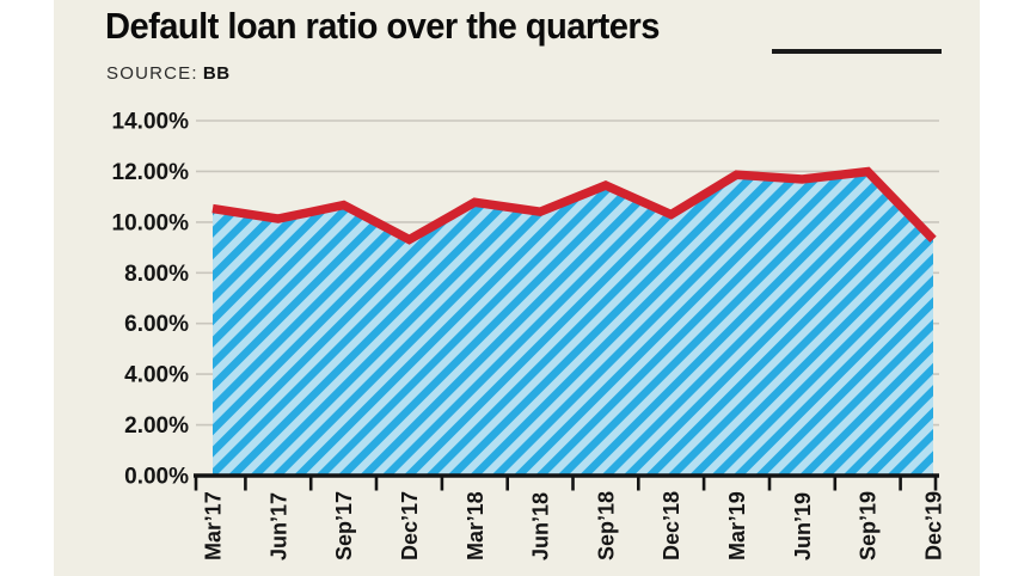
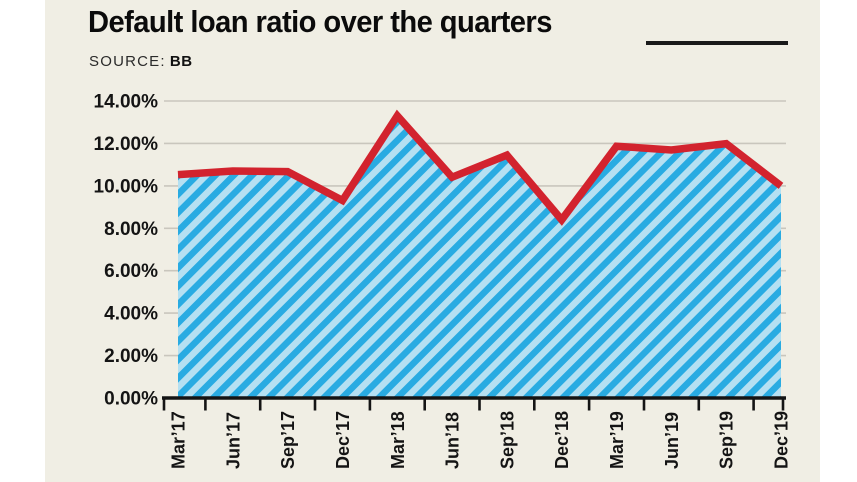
Jun’17: 10.1% -> 10.7%
Mar’18: 10.8% -> 13.3%
Dec’18: 10.3% -> 8.4%
Dec’19: 9.3% -> 10.0%
